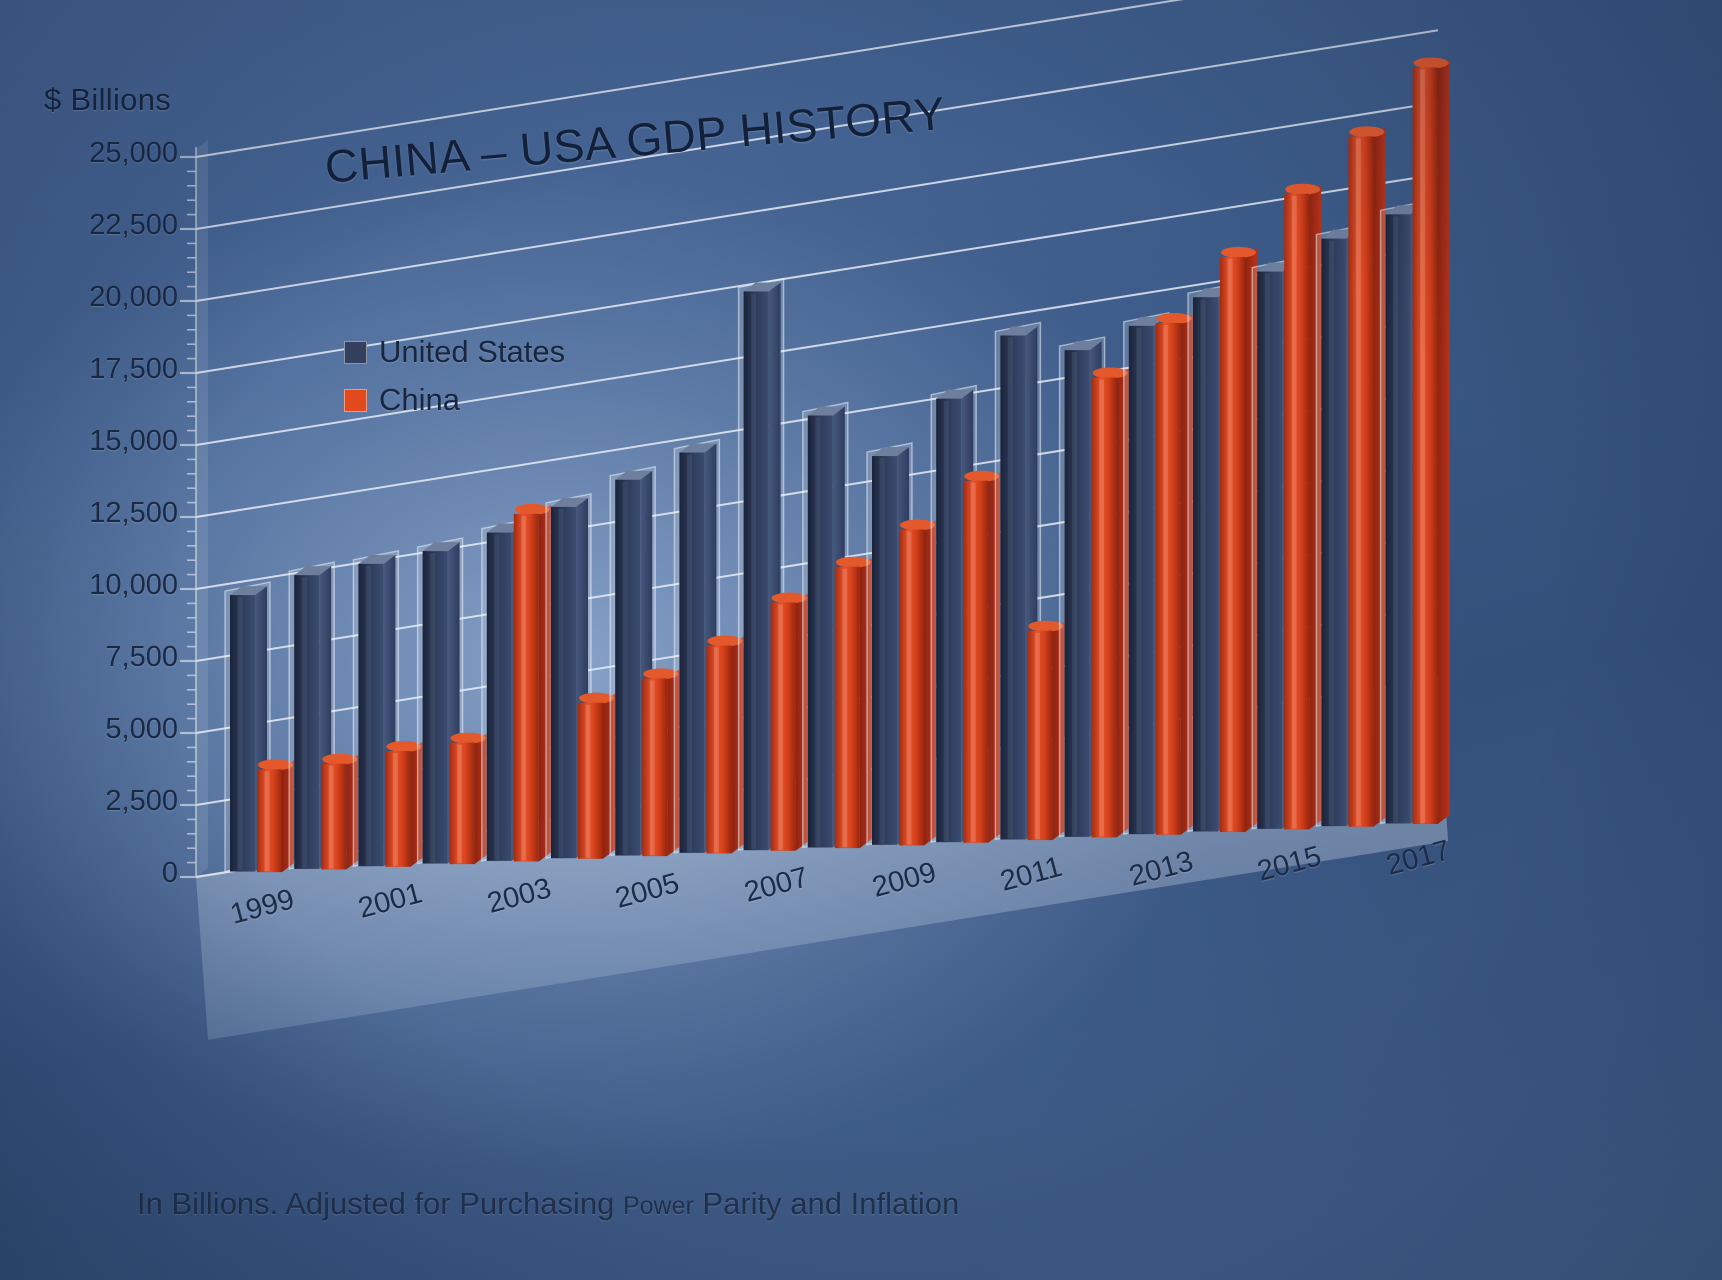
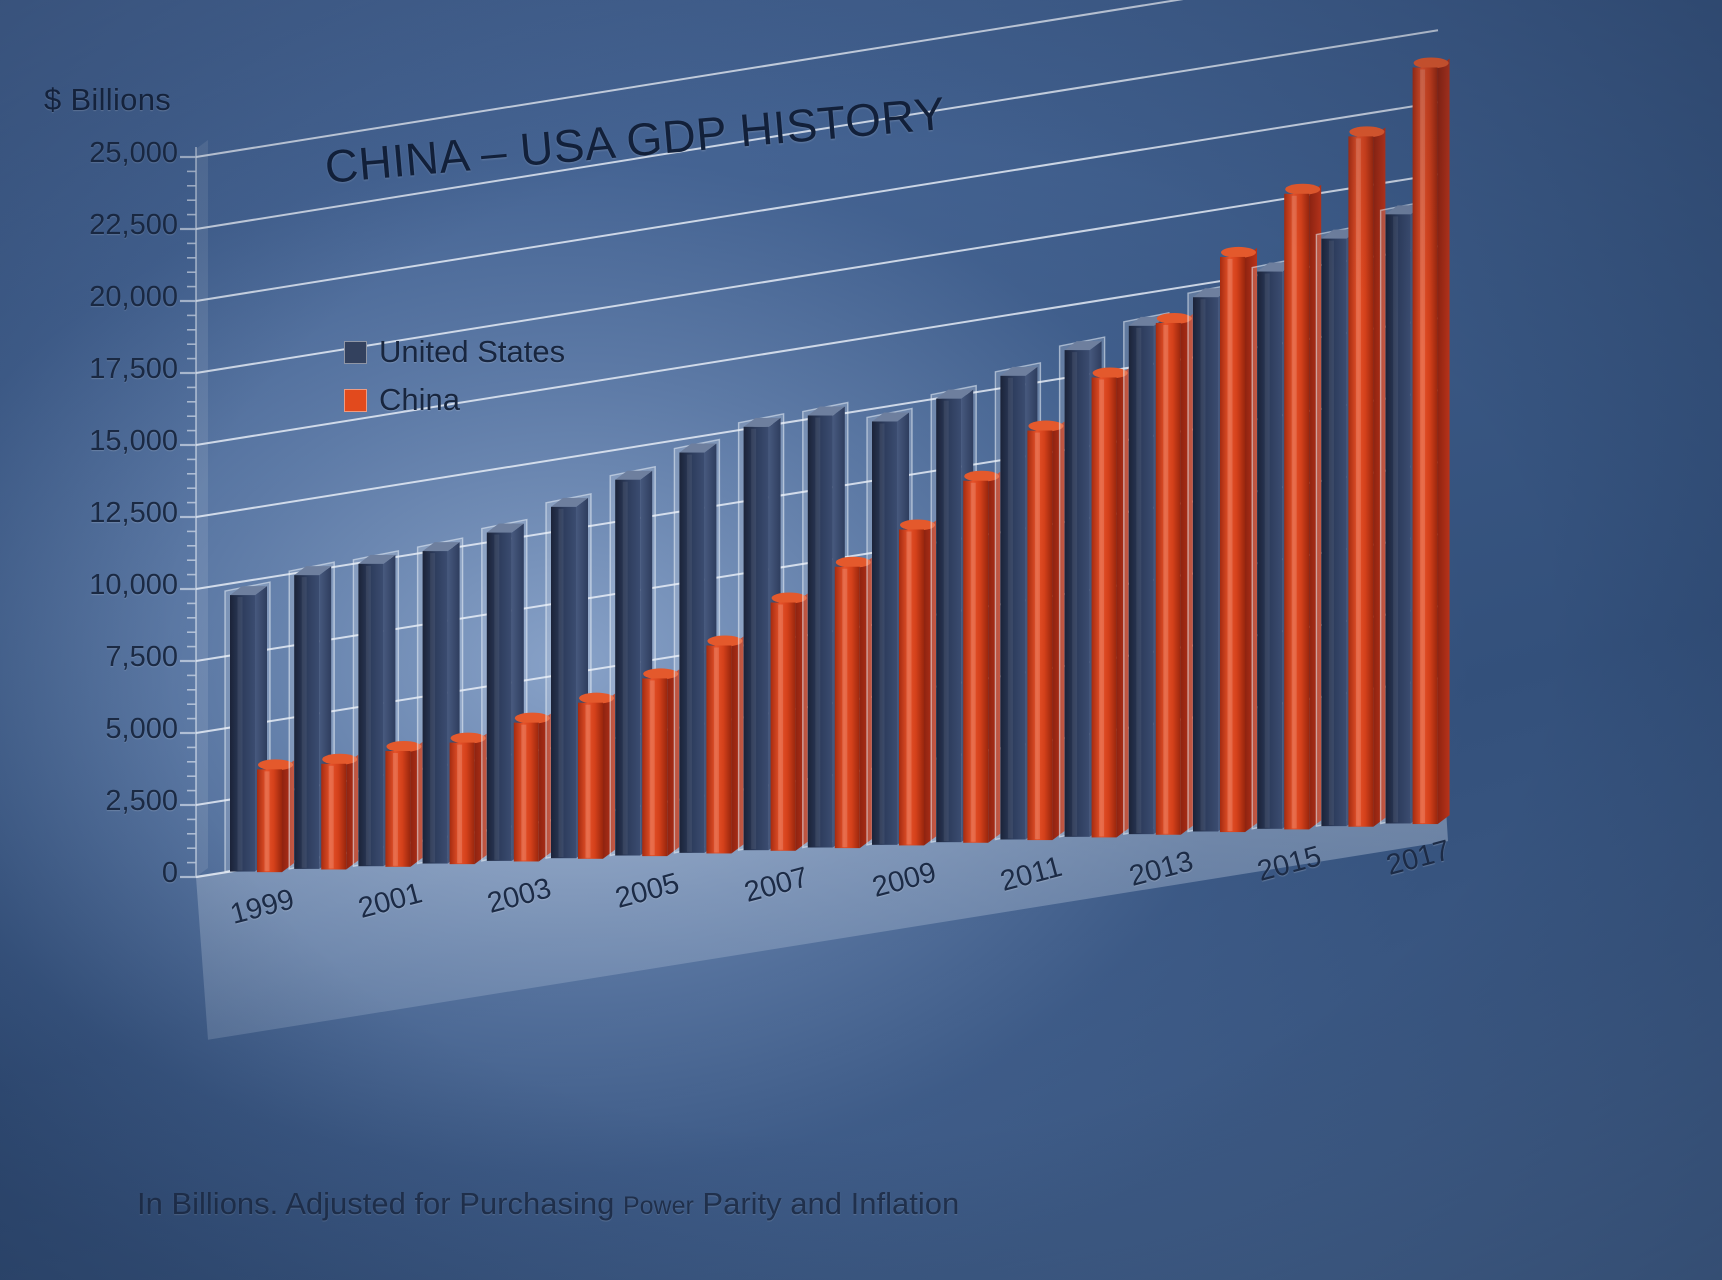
China/2003: 11900 -> 4600
United States/2007: 19400 -> 14700
United States/2009: 13500 -> 14700
United States/2011: 17500 -> 16100
China/2011: 7100 -> 14000
